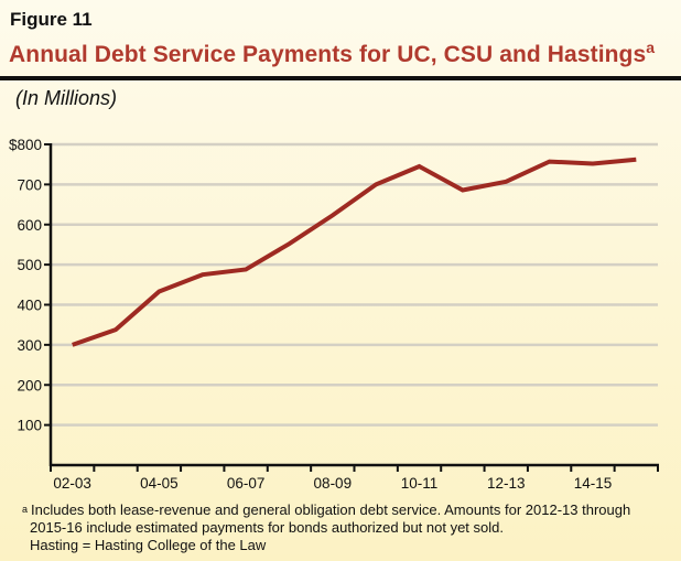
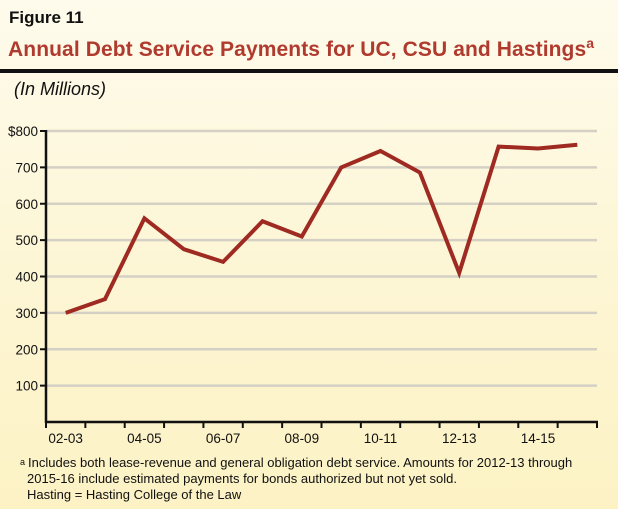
04-05: $430 -> $560
06-07: $490 -> $440
08-09: $620 -> $510
12-13: $710 -> $410
